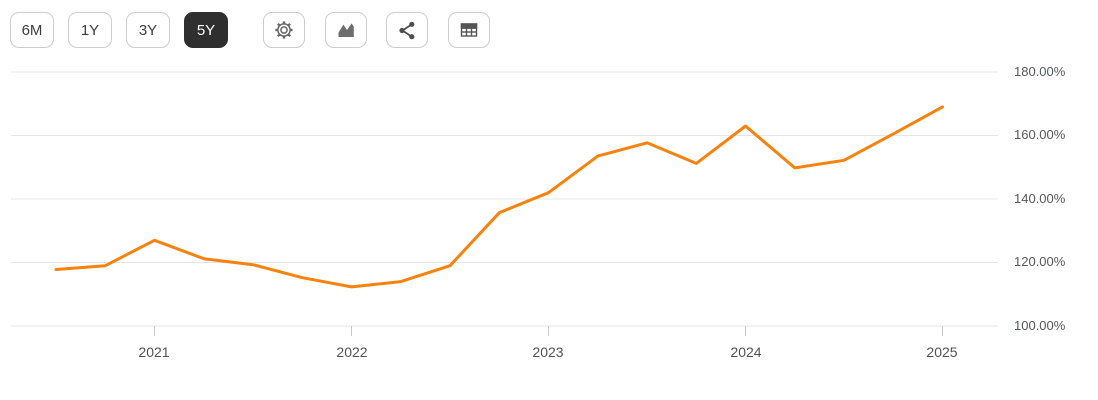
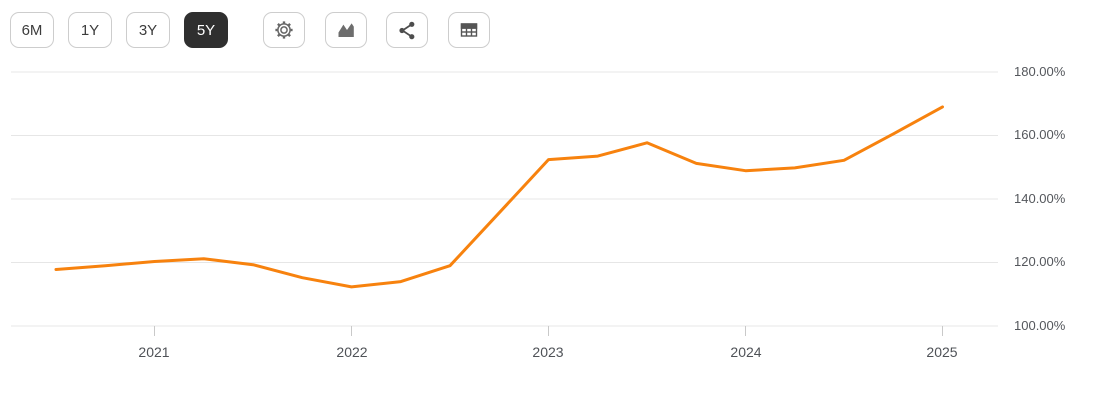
2021: 127% -> 120%
2023: 142% -> 152%
2024: 163% -> 149%
